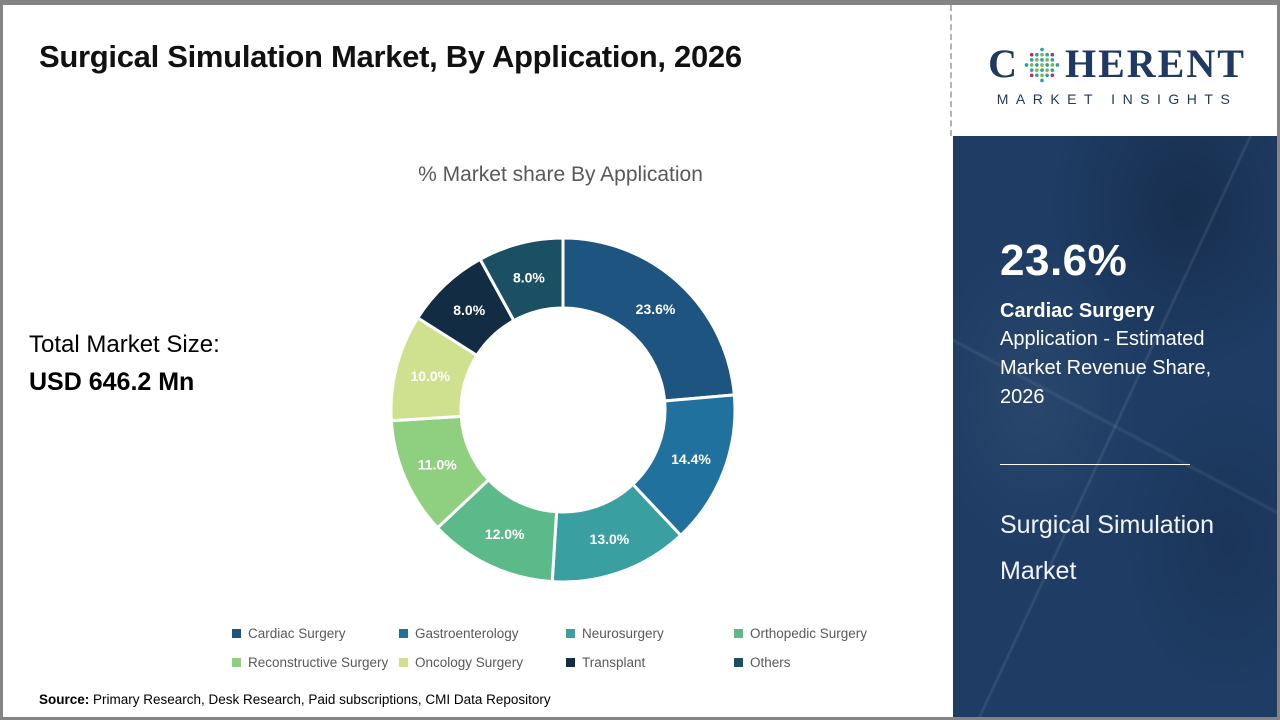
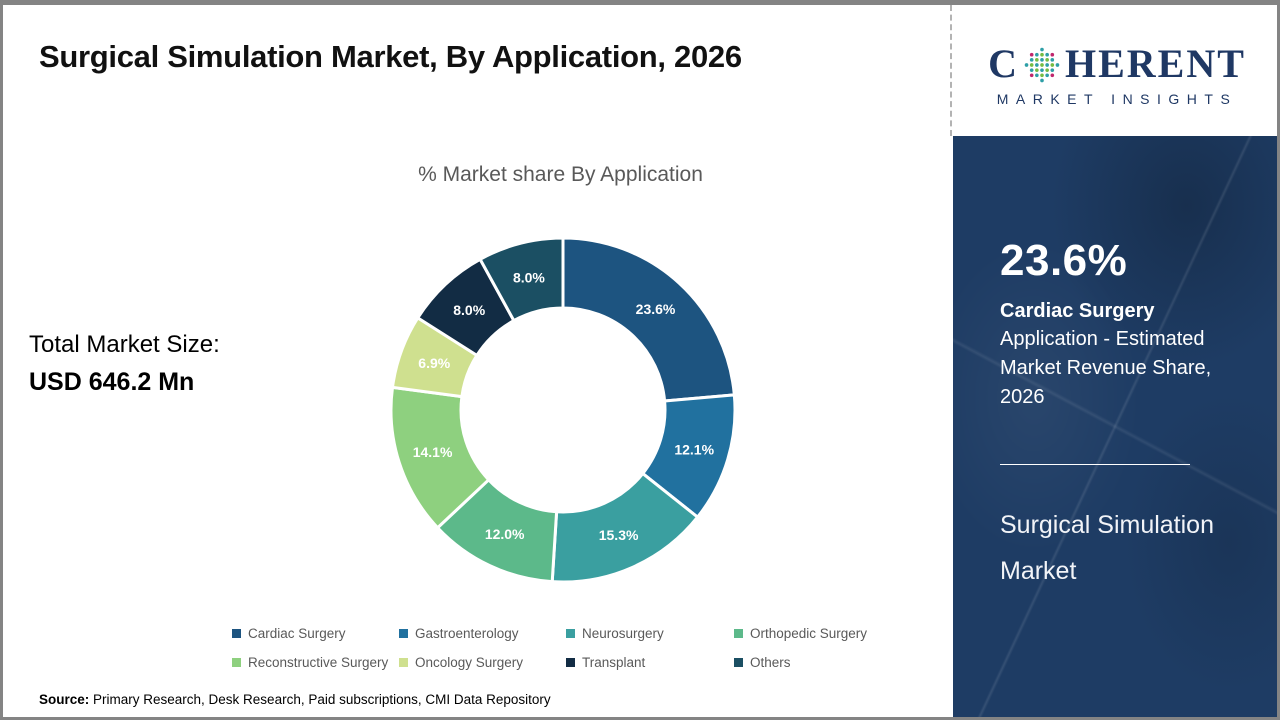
Gastroenterology: 14.4% -> 12.1%
Neurosurgery: 13.0% -> 15.3%
Reconstructive Surgery: 11.0% -> 14.1%
Oncology Surgery: 10.0% -> 6.9%
